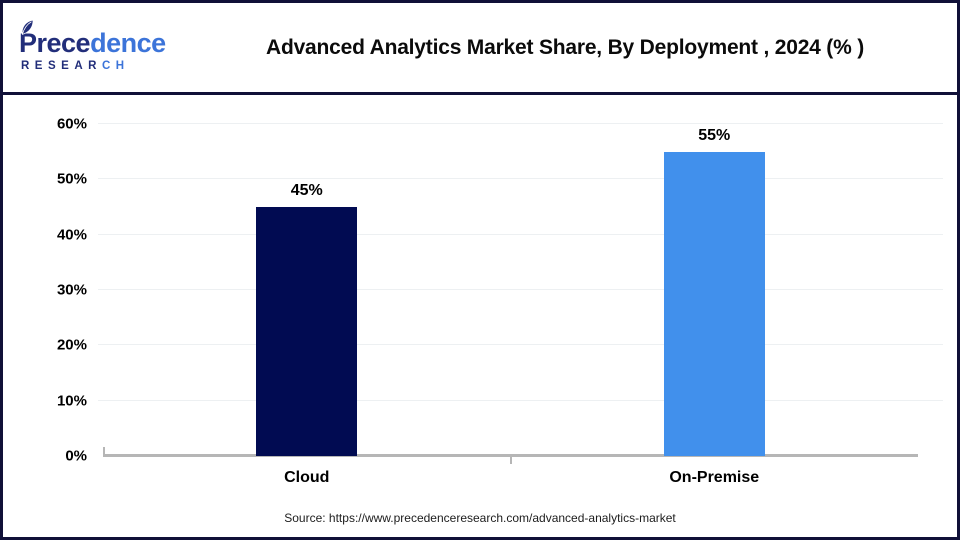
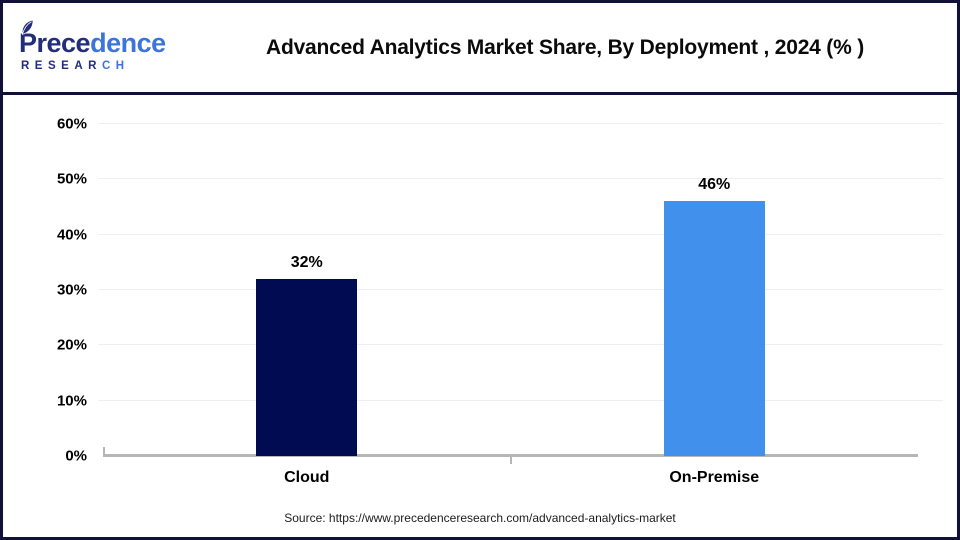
Cloud: 45% -> 32%
On-Premise: 55% -> 46%
